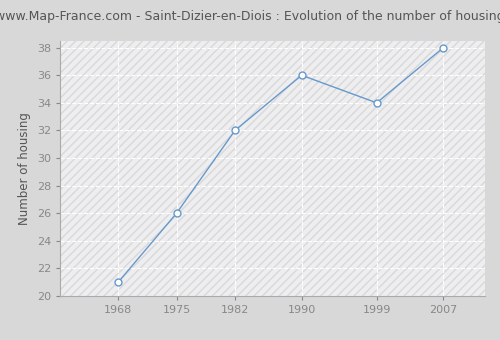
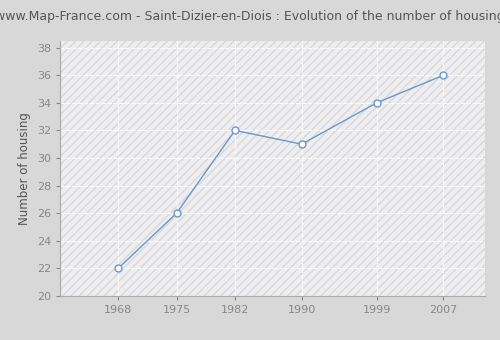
1968: 21 -> 22
1990: 36 -> 31
2007: 38 -> 36
